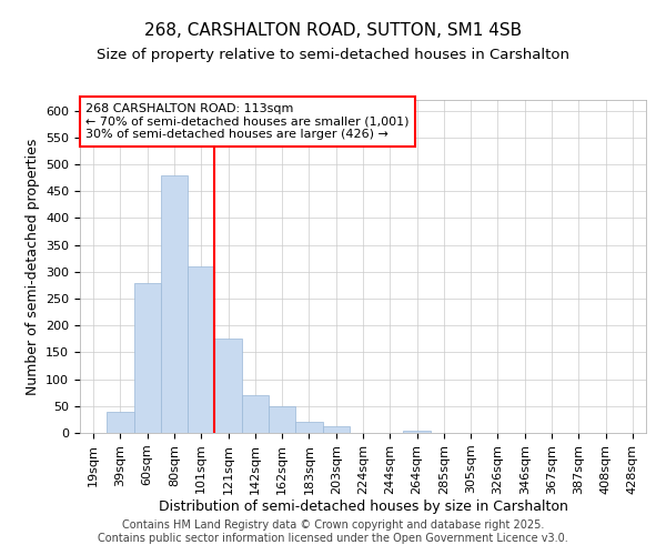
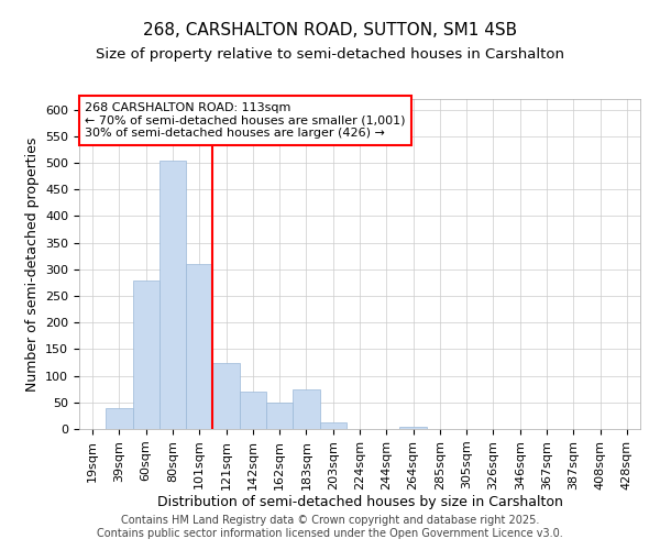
80sqm: 480 -> 505
121sqm: 175 -> 125
183sqm: 20 -> 75
